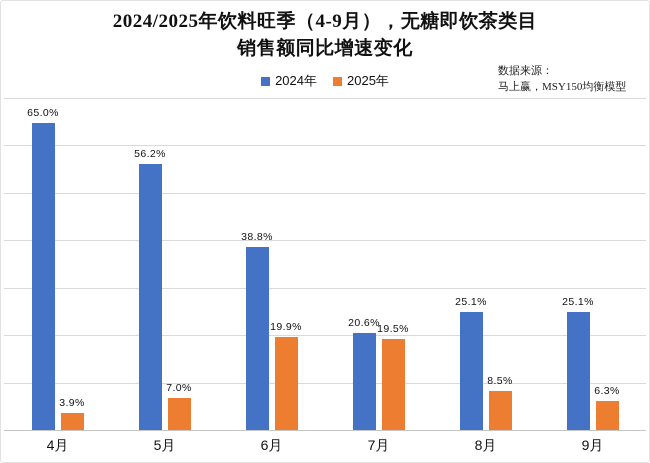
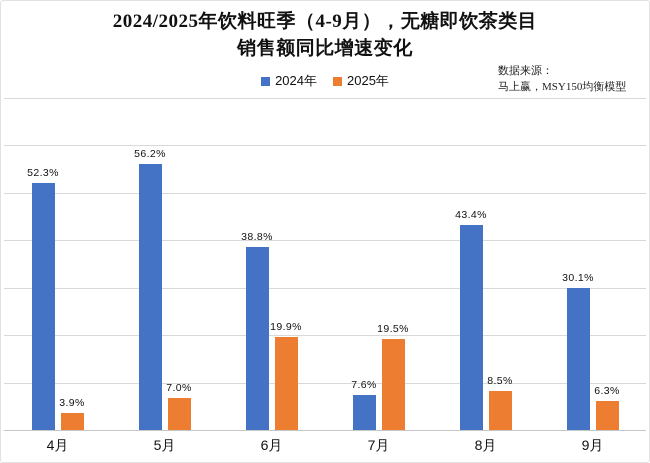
2024年/4月: 65.0% -> 52.3%
2024年/7月: 20.6% -> 7.6%
2024年/8月: 25.1% -> 43.4%
2024年/9月: 25.1% -> 30.1%
